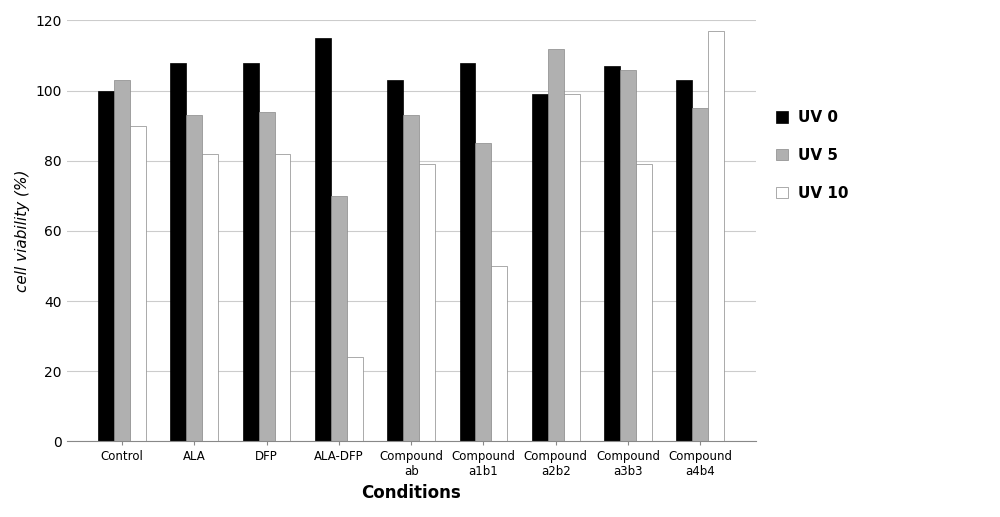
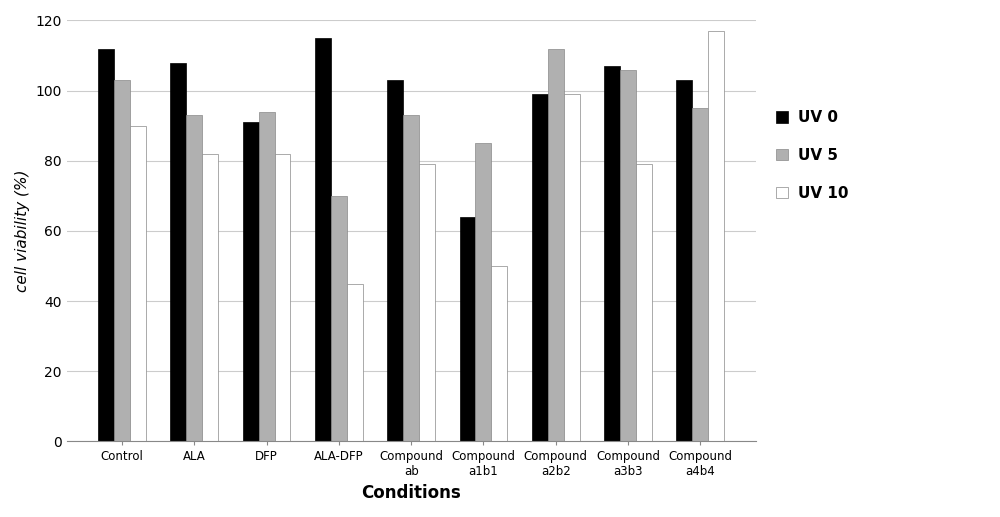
UV 0/Control: 100 -> 112
UV 0/DFP: 108 -> 91
UV 10/ALA-DFP: 24 -> 45
UV 0/Compound a1b1: 108 -> 64
